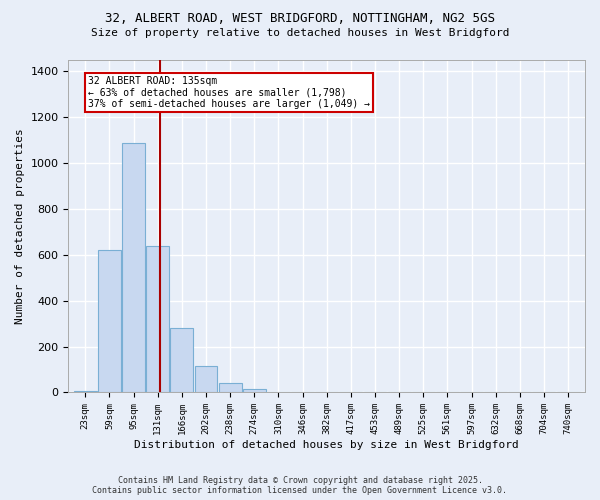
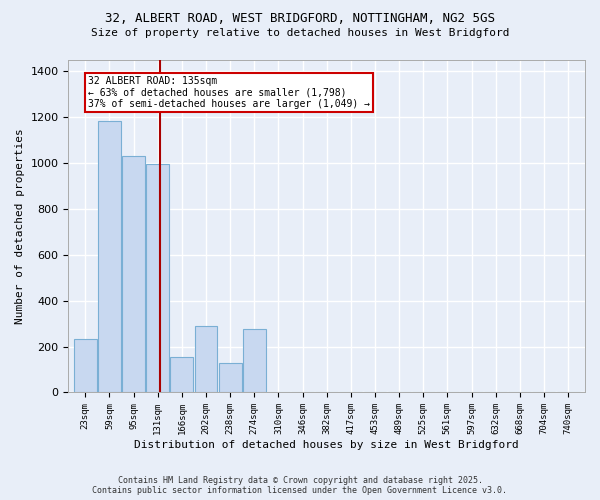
23sqm: 5 -> 235
59sqm: 620 -> 1185
95sqm: 1090 -> 1030
131sqm: 640 -> 995
166sqm: 280 -> 155
202sqm: 115 -> 290
238sqm: 40 -> 130
274sqm: 15 -> 275
